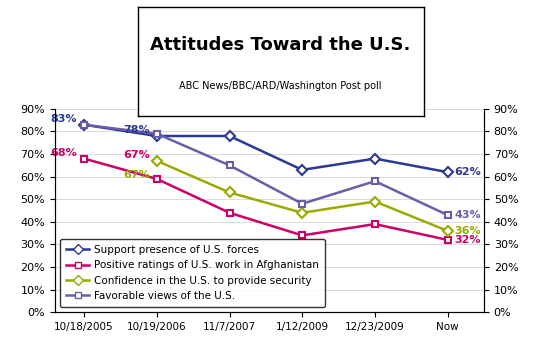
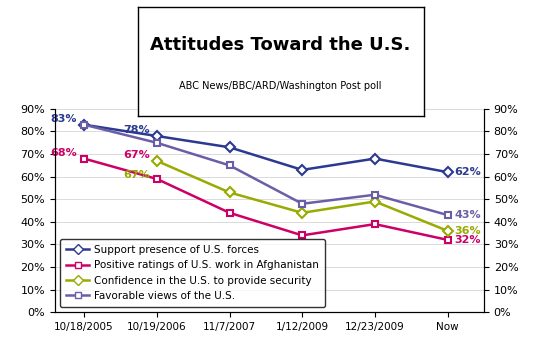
Favorable views of the U.S./10/19/2006: 79% -> 75%
Support presence of U.S. forces/11/7/2007: 78% -> 73%
Favorable views of the U.S./12/23/2009: 58% -> 52%
